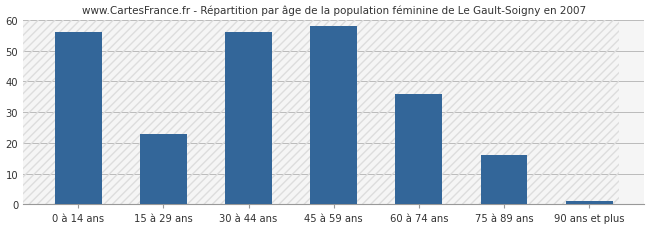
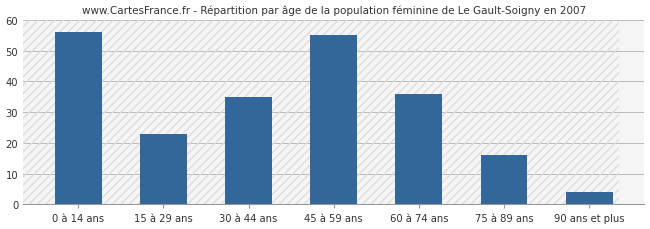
30 à 44 ans: 56 -> 35
45 à 59 ans: 58 -> 55
90 ans et plus: 1 -> 4
